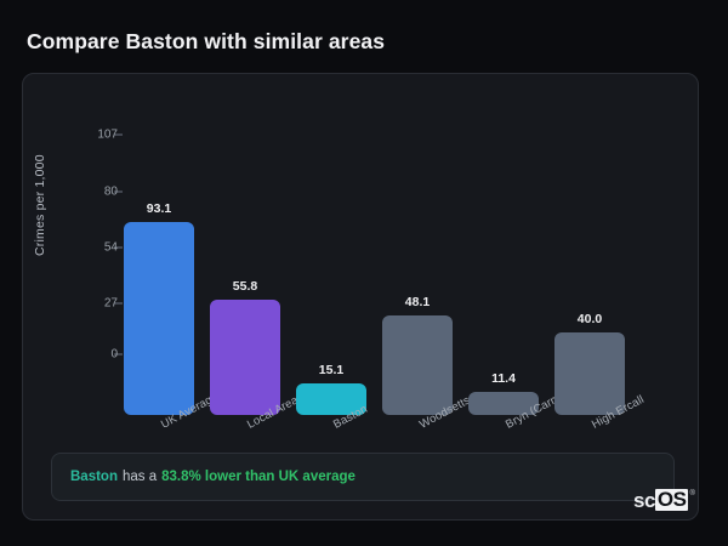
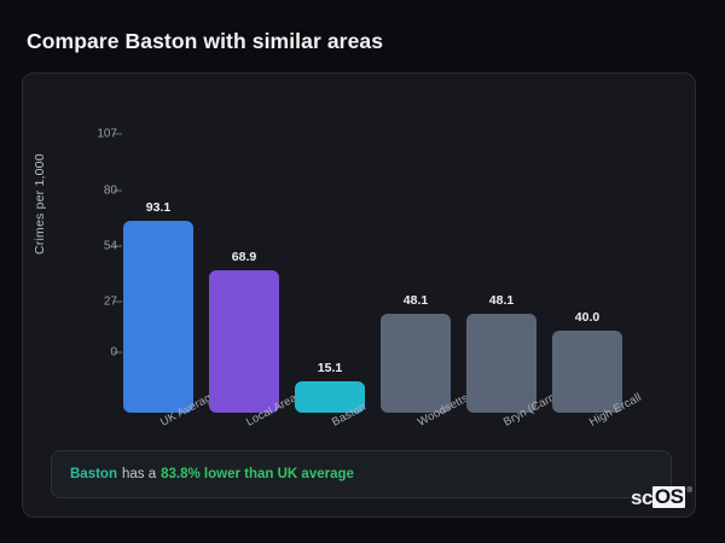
Local Area: 55.8 -> 68.9
Bryn (Carm…: 11.4 -> 48.1
